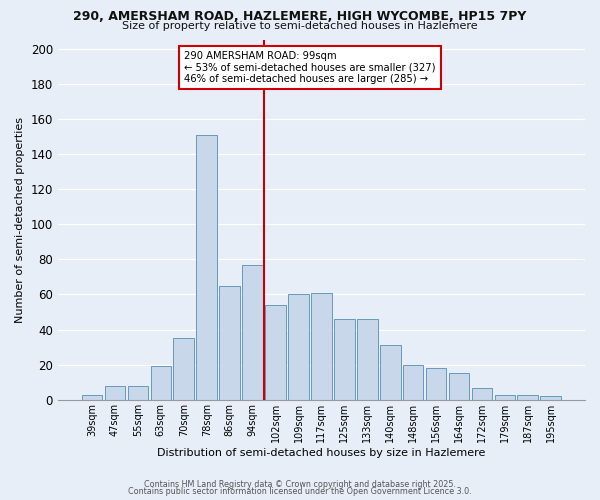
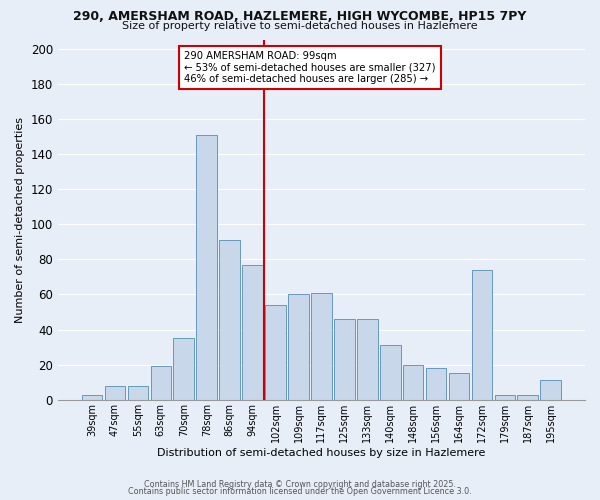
86sqm: 65 -> 91
172sqm: 7 -> 74
195sqm: 2 -> 11
